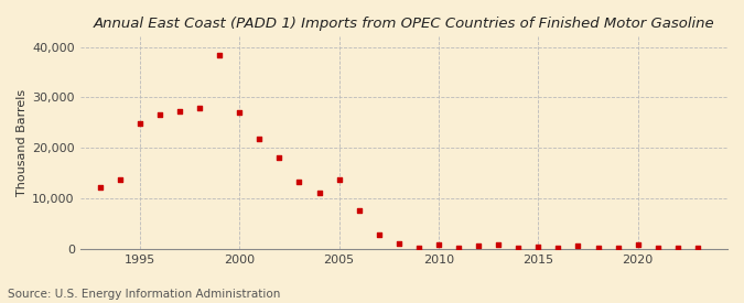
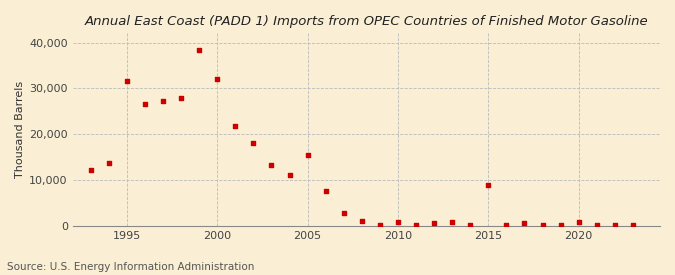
1995: 24,800 -> 31,500
2000: 27,100 -> 32,000
2005: 13,800 -> 15,500
2015: 400 -> 9,000
